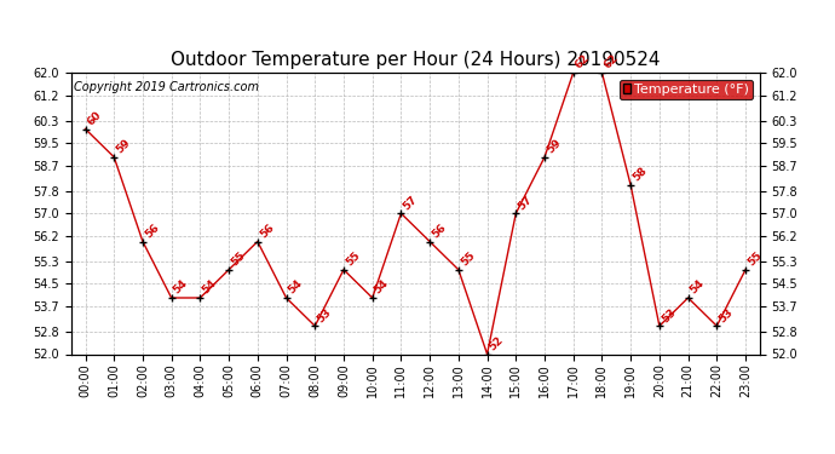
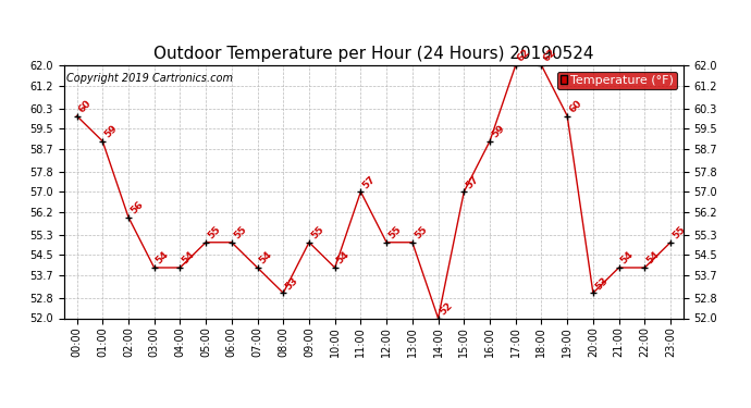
06:00: 56 -> 55
12:00: 56 -> 55
19:00: 58 -> 60
22:00: 53 -> 54
